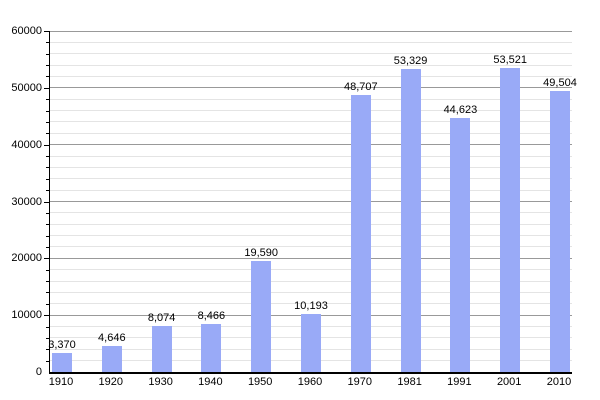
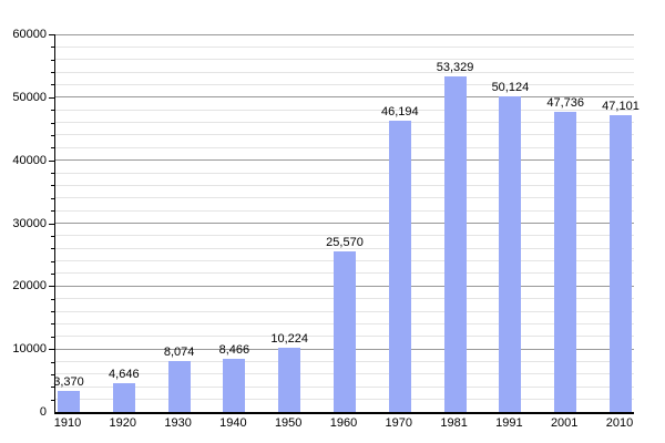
1950: 19,590 -> 10,224
1960: 10,193 -> 25,570
1970: 48,707 -> 46,194
1991: 44,623 -> 50,124
2001: 53,521 -> 47,736
2010: 49,504 -> 47,101
